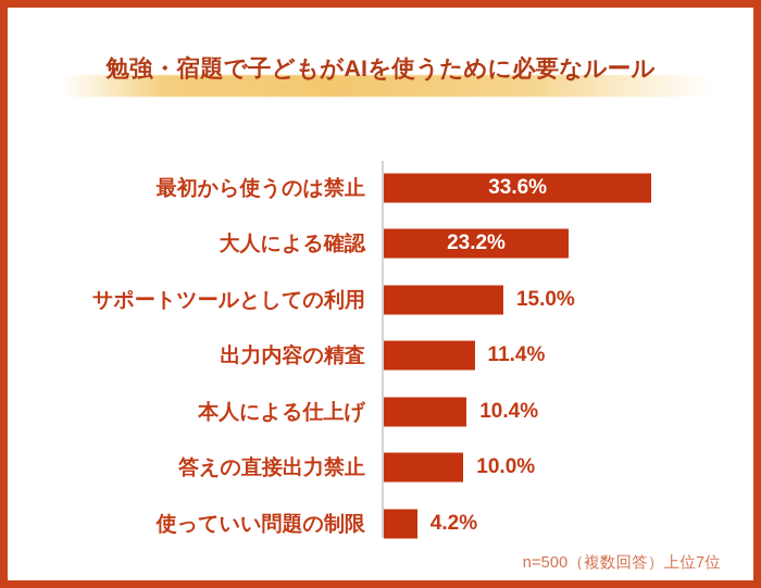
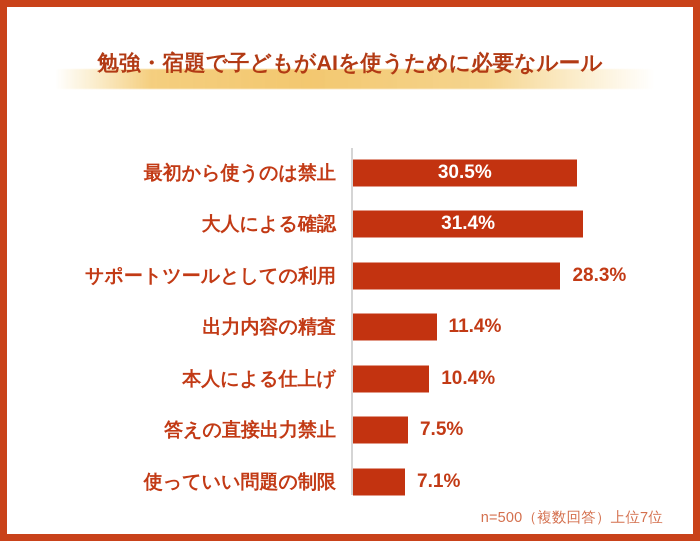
最初から使うのは禁止: 33.6% -> 30.5%
大人による確認: 23.2% -> 31.4%
サポートツールとしての利用: 15.0% -> 28.3%
答えの直接出力禁止: 10.0% -> 7.5%
使っていい問題の制限: 4.2% -> 7.1%
